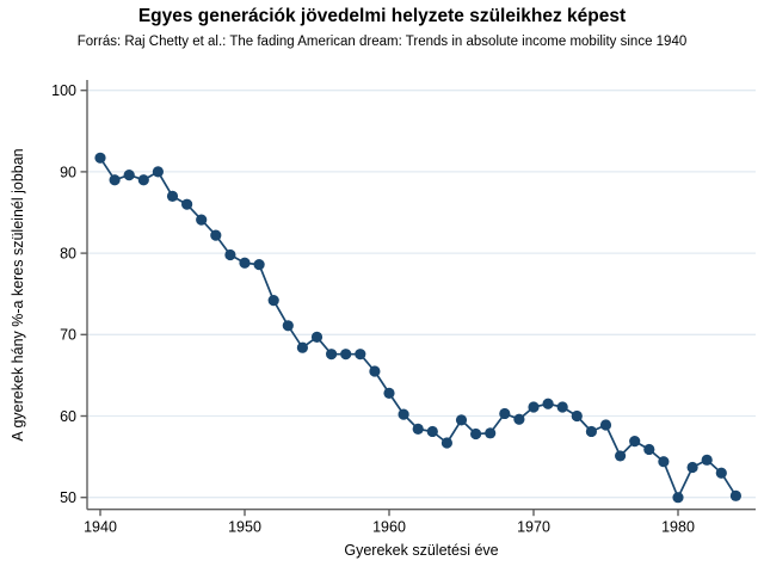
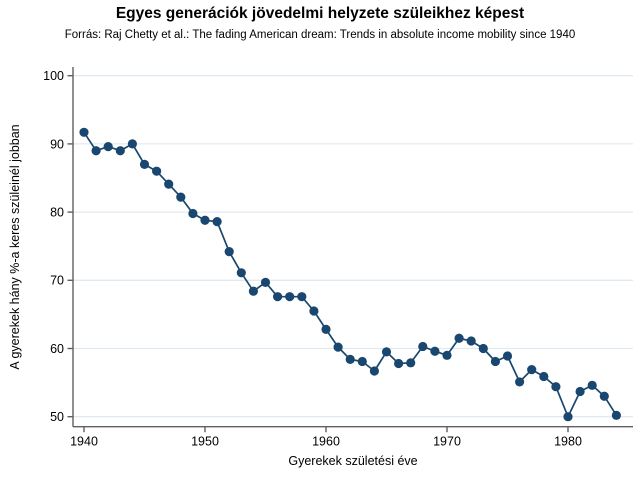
1970: 61 -> 59
